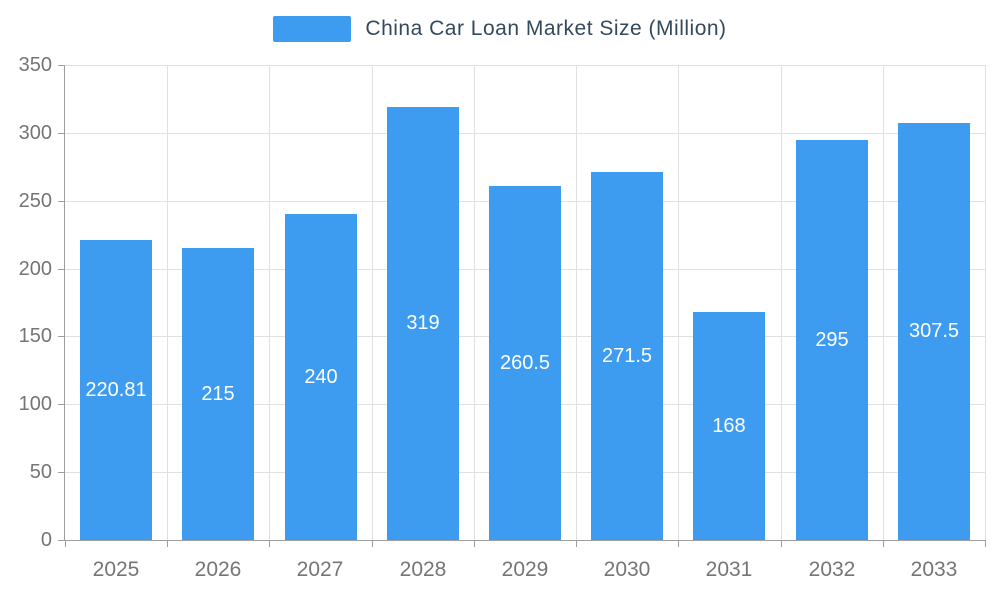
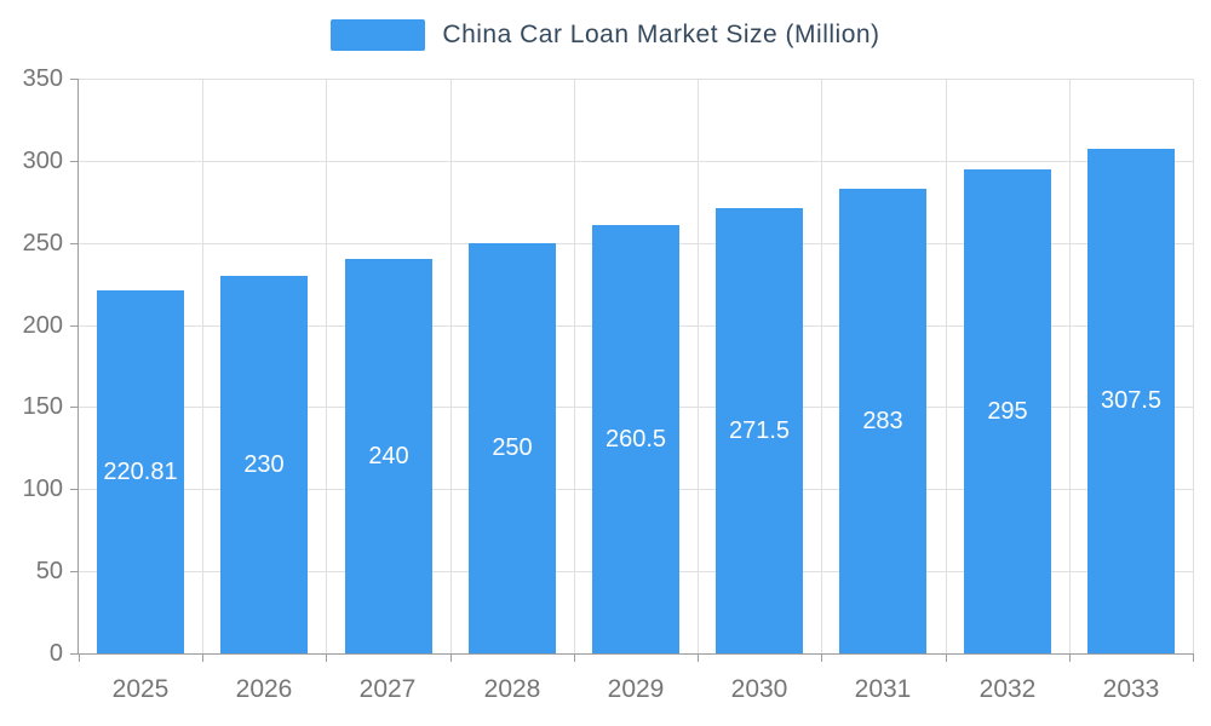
2026: 215 -> 230
2028: 319 -> 250
2031: 168 -> 283
